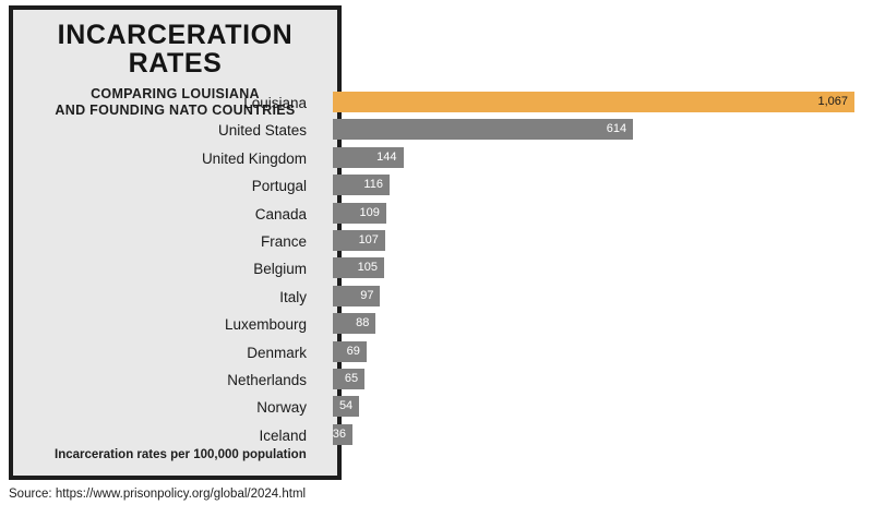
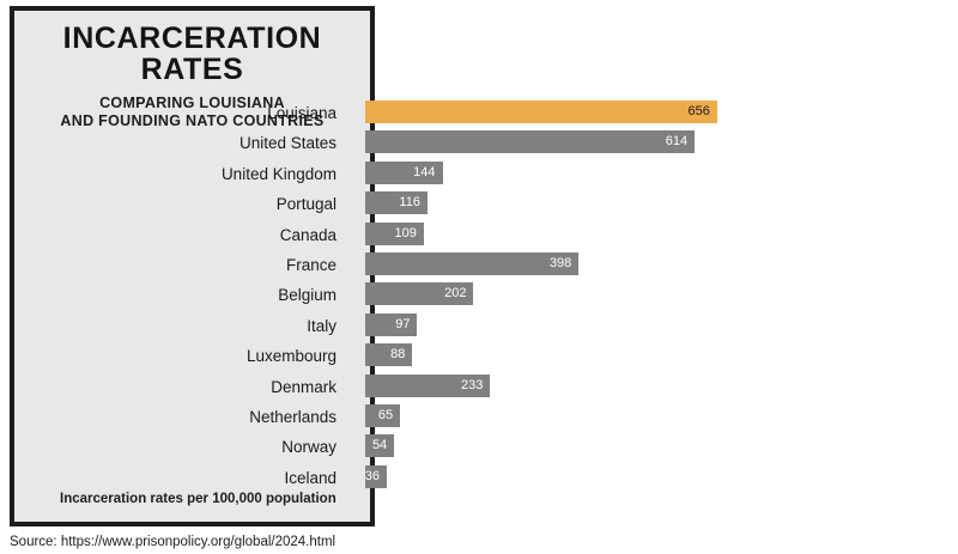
Louisiana: 1,067 -> 656
France: 107 -> 398
Belgium: 105 -> 202
Denmark: 69 -> 233
